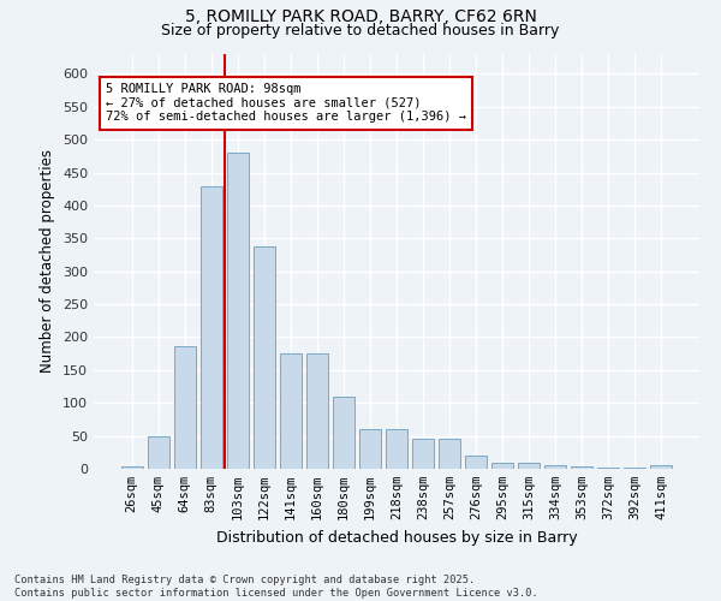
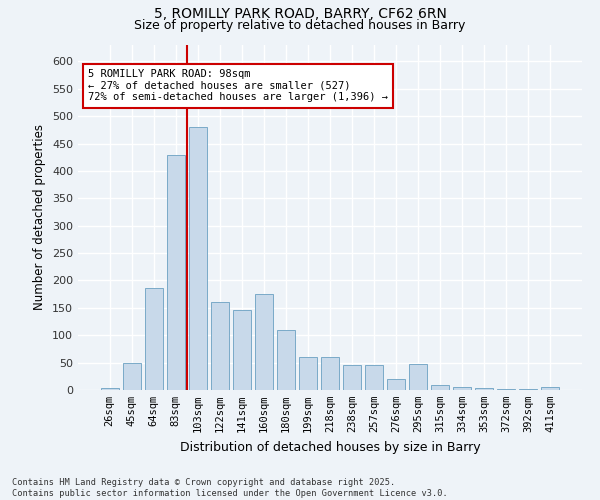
122sqm: 337 -> 160
141sqm: 175 -> 146
295sqm: 10 -> 48
